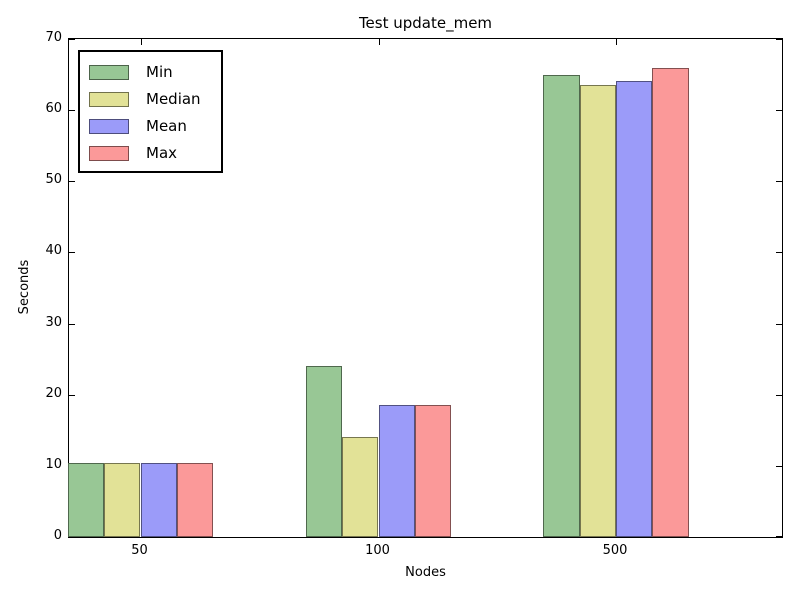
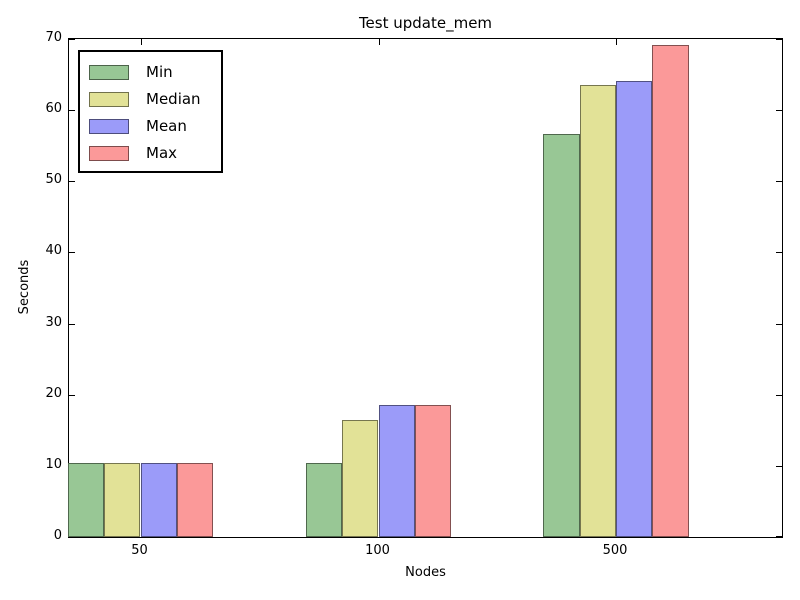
Min/100: 24 -> 10
Median/100: 14 -> 16
Min/500: 65 -> 57
Max/500: 66 -> 69
